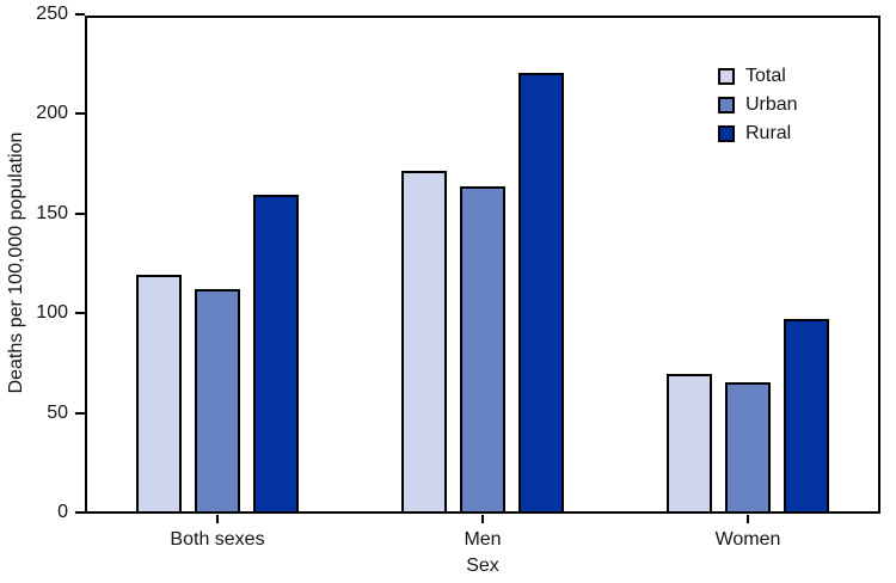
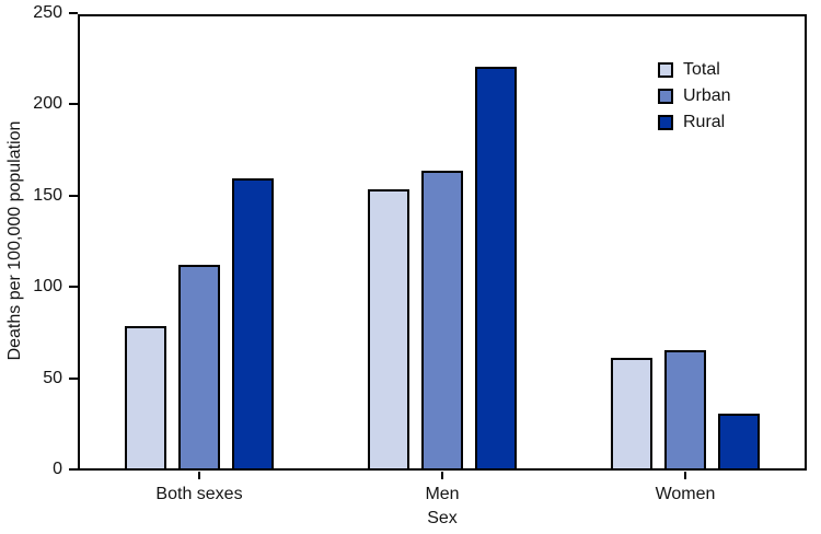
Total/Both sexes: 120 -> 79
Total/Men: 172 -> 154
Total/Women: 70 -> 62
Rural/Women: 98 -> 31
